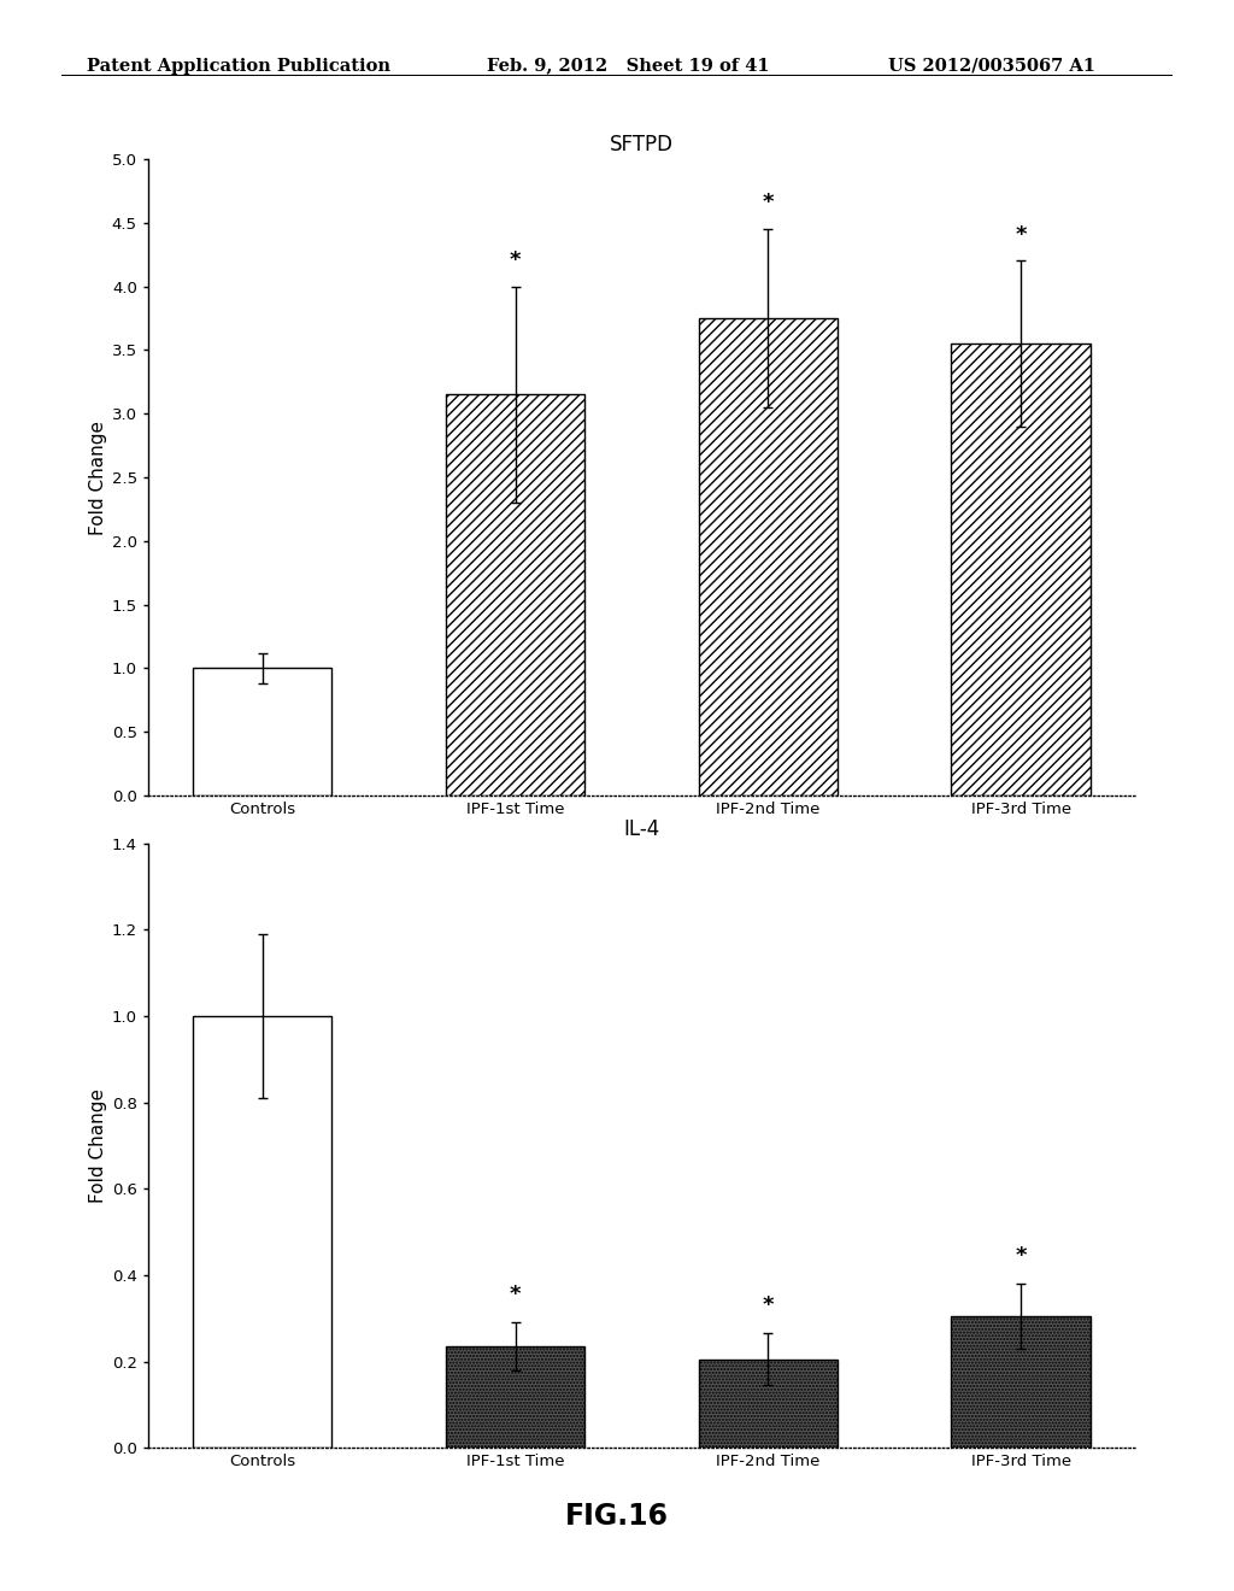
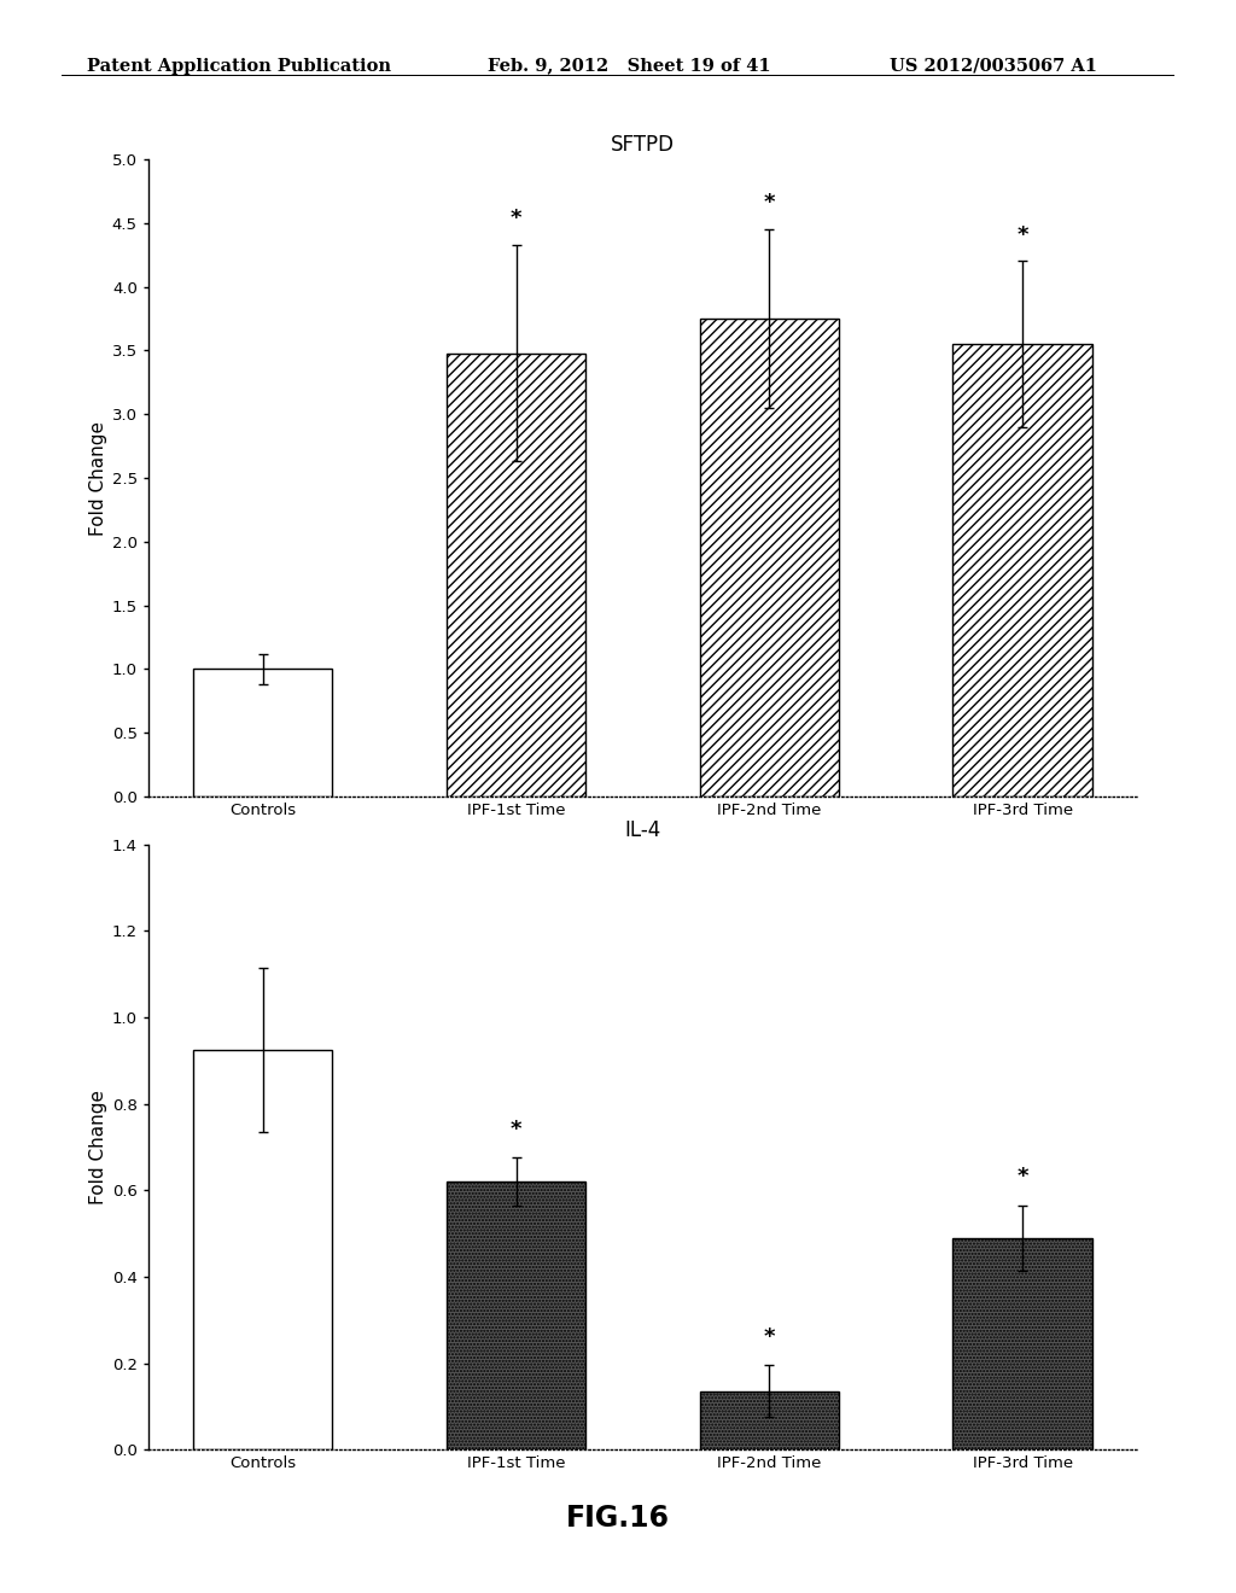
SFTPD/IPF-1st Time: 3.15 -> 3.48
IL-4/Controls: 1.000 -> 0.925
IL-4/IPF-1st Time: 0.235 -> 0.620
IL-4/IPF-2nd Time: 0.205 -> 0.135
IL-4/IPF-3rd Time: 0.305 -> 0.490
